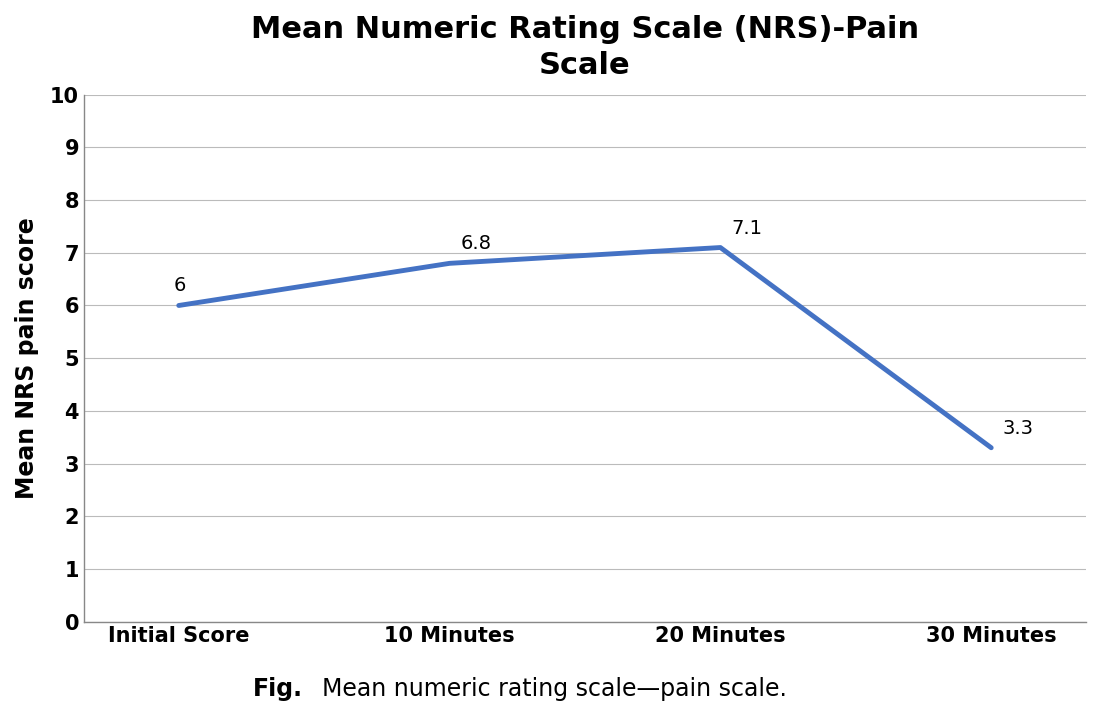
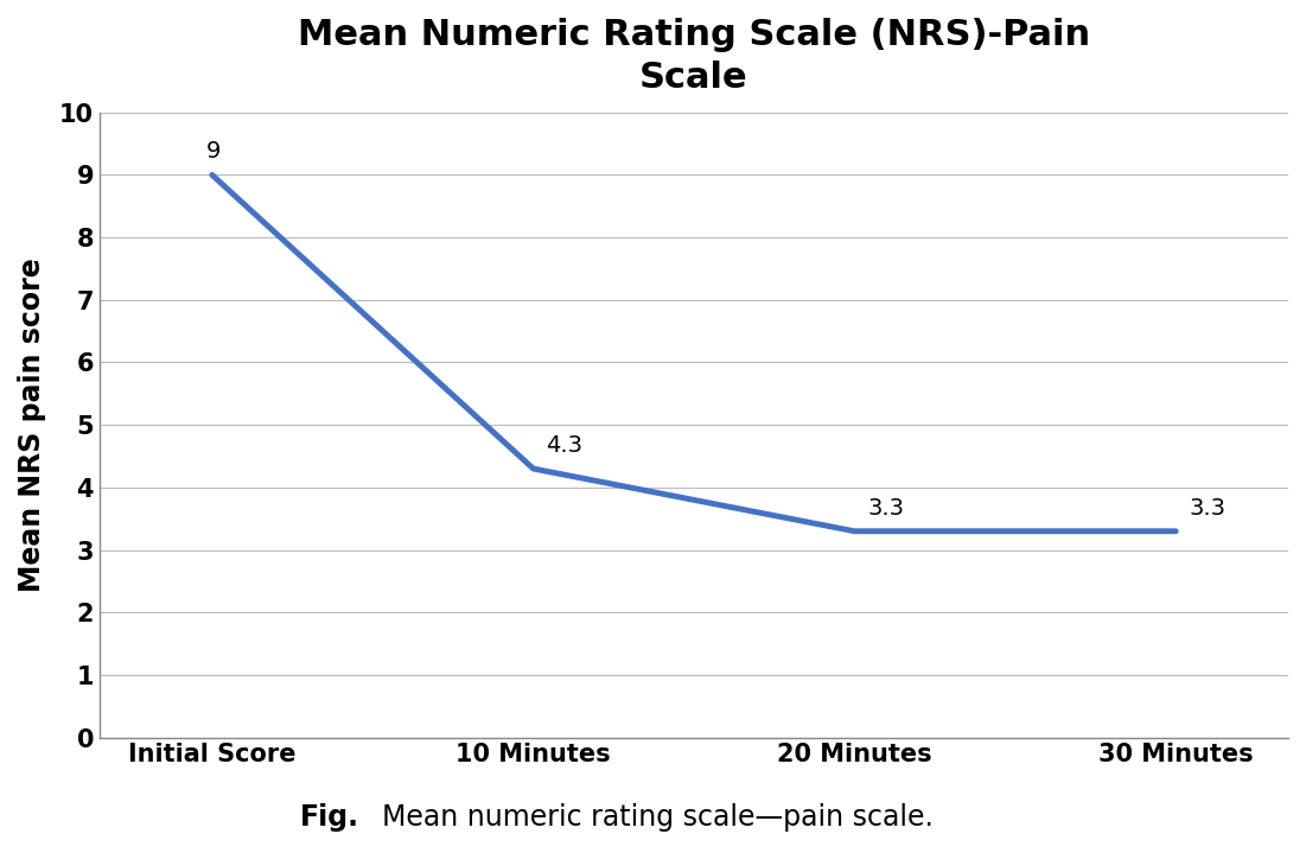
Initial Score: 6 -> 9
10 Minutes: 6.8 -> 4.3
20 Minutes: 7.1 -> 3.3
